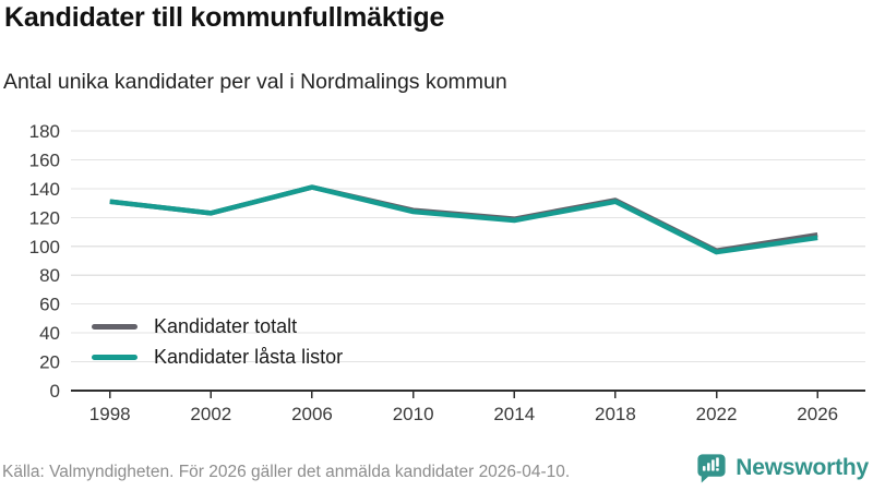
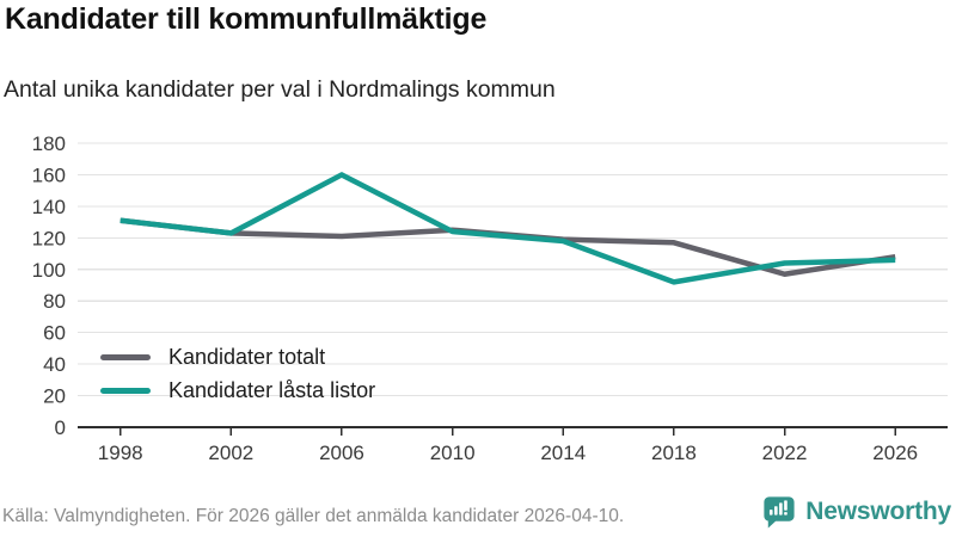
Kandidater totalt/2006: 141 -> 121
Kandidater låsta listor/2006: 141 -> 160
Kandidater totalt/2018: 132 -> 117
Kandidater låsta listor/2018: 131 -> 92
Kandidater låsta listor/2022: 96 -> 104
